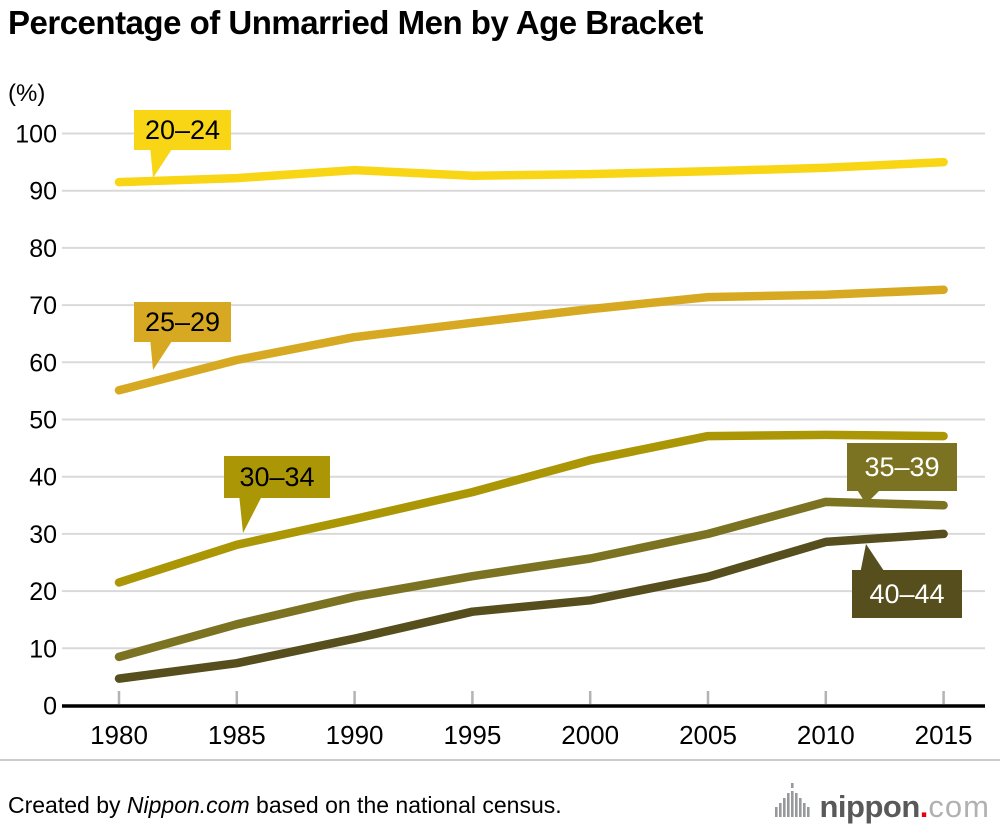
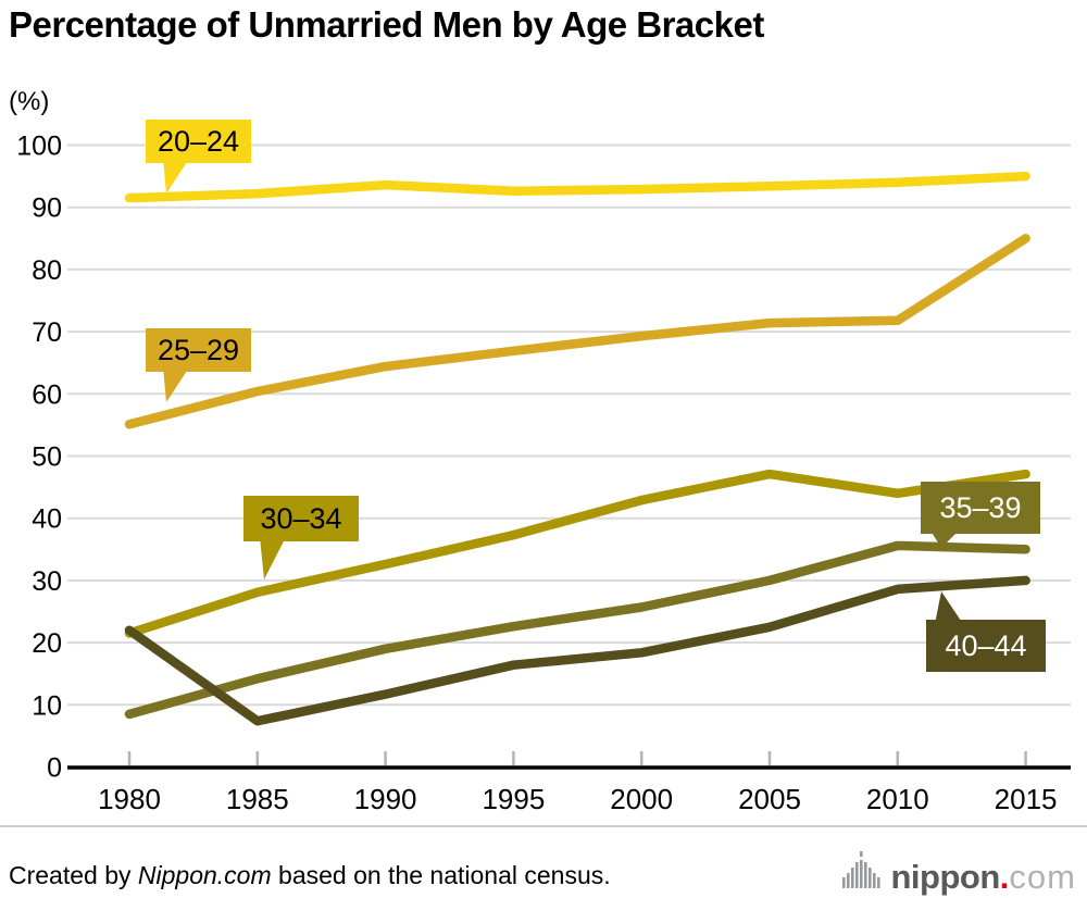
40–44/1980: 5 -> 22
30–34/2010: 47 -> 44
25–29/2015: 73 -> 85
